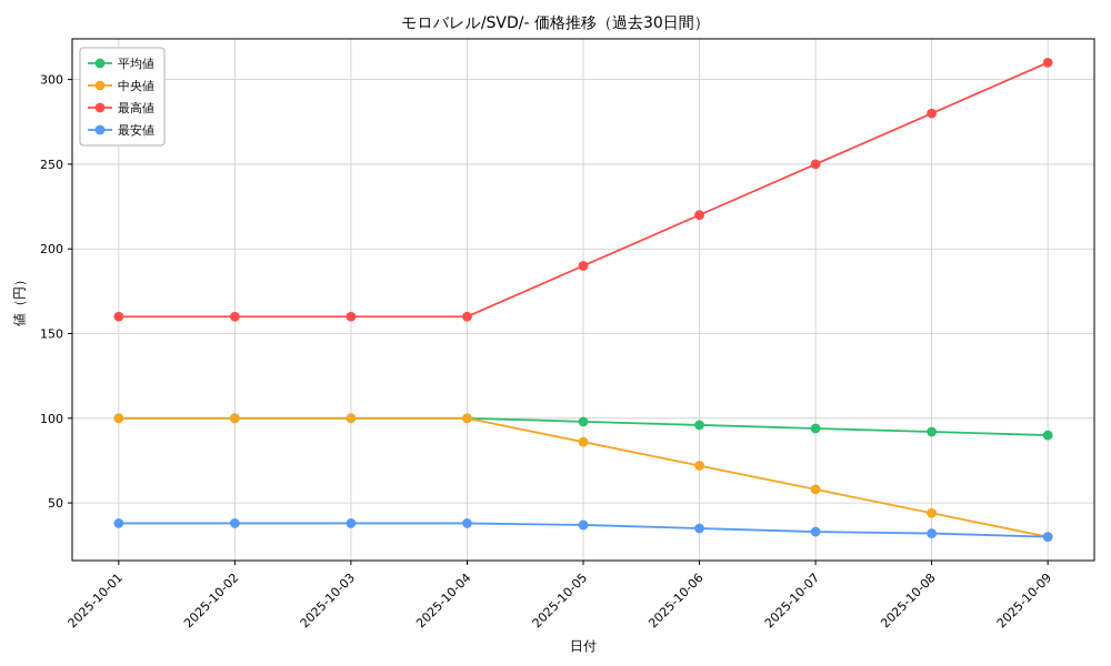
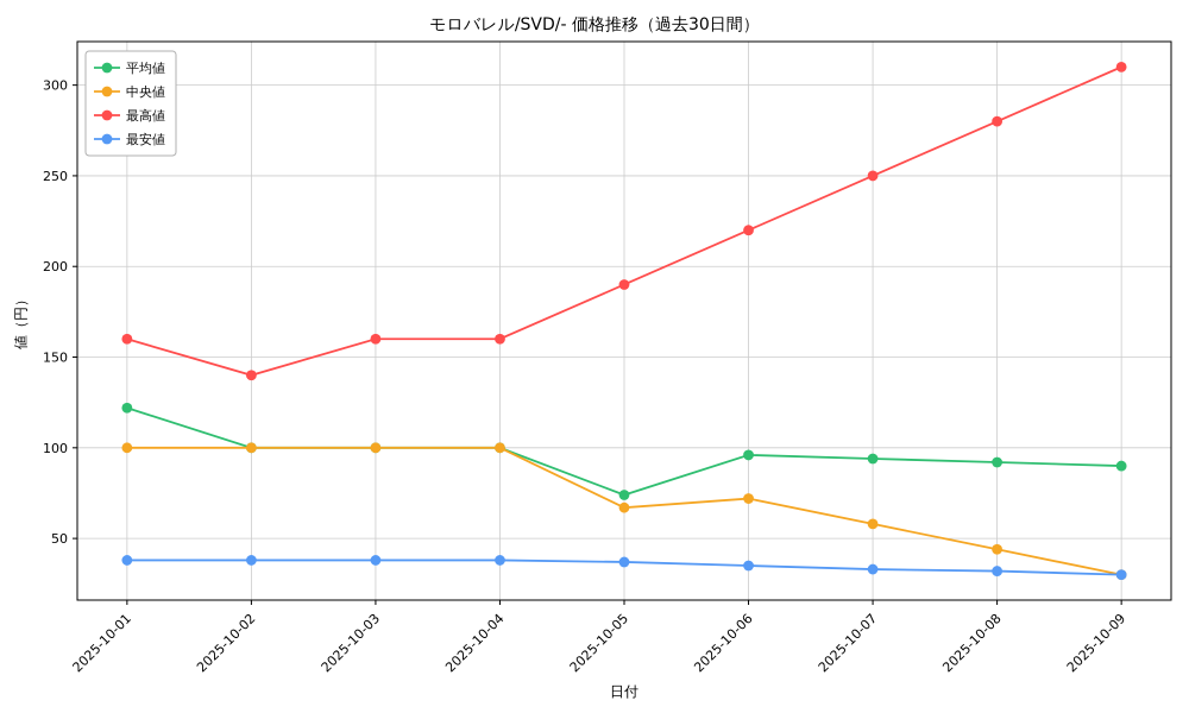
平均値/2025-10-01: 100 -> 122
最高値/2025-10-02: 160 -> 140
平均値/2025-10-05: 98 -> 74
中央値/2025-10-05: 86 -> 67
